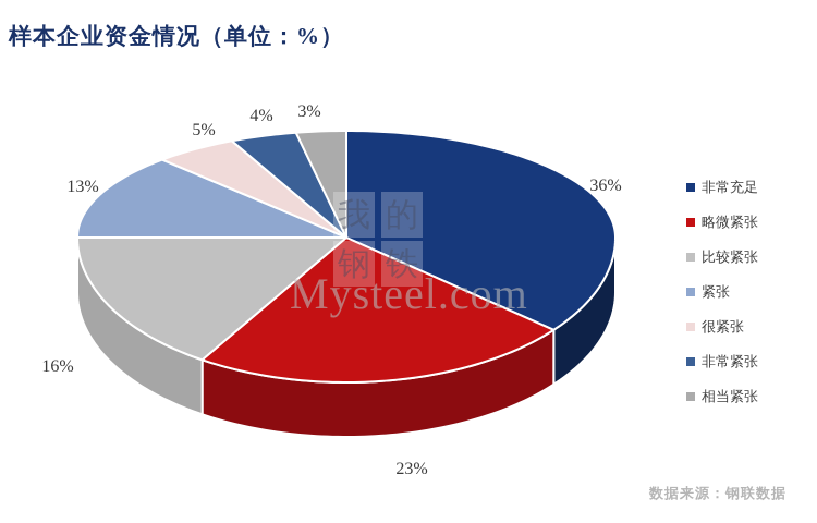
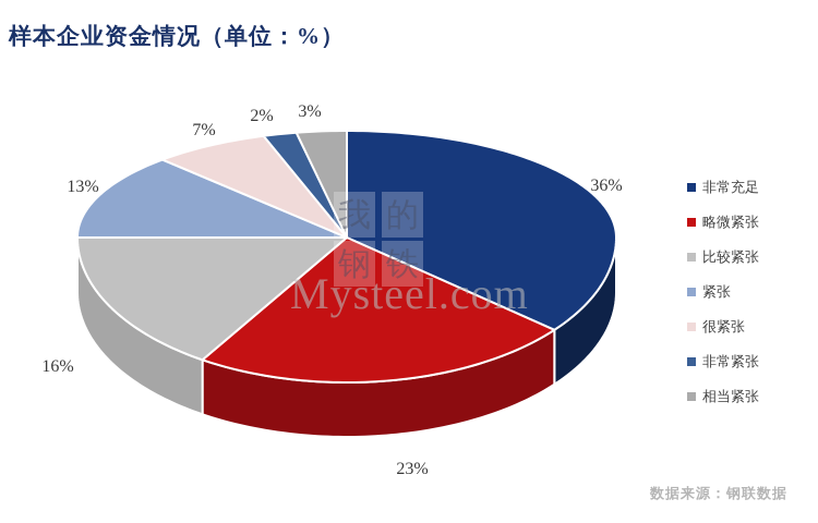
很紧张: 5% -> 7%
非常紧张: 4% -> 2%
